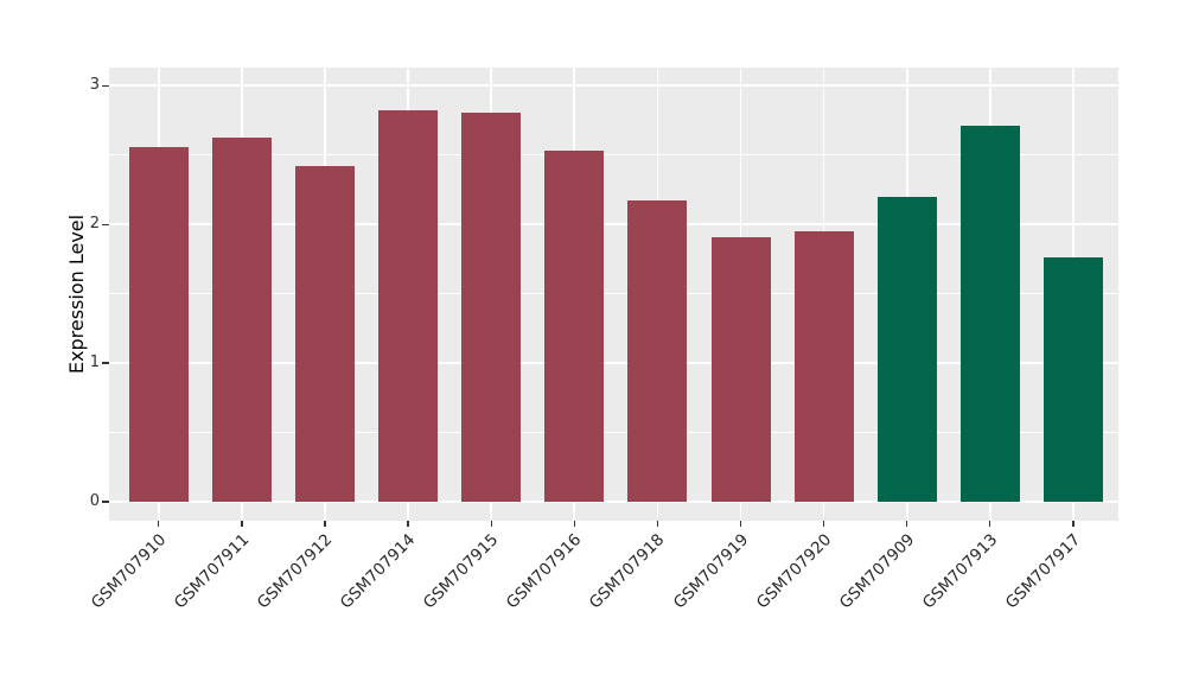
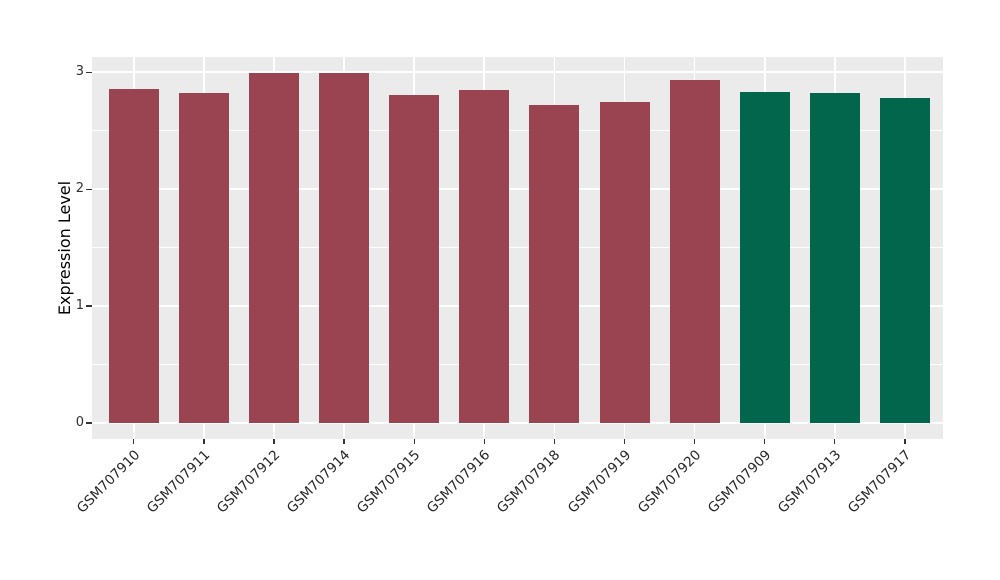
GSM707910: 2.56 -> 2.86
GSM707911: 2.63 -> 2.82
GSM707912: 2.42 -> 2.99
GSM707914: 2.82 -> 2.99
GSM707916: 2.53 -> 2.85
GSM707918: 2.17 -> 2.72
GSM707919: 1.91 -> 2.75
GSM707920: 1.95 -> 2.93
GSM707909: 2.20 -> 2.83
GSM707913: 2.71 -> 2.82
GSM707917: 1.76 -> 2.78
